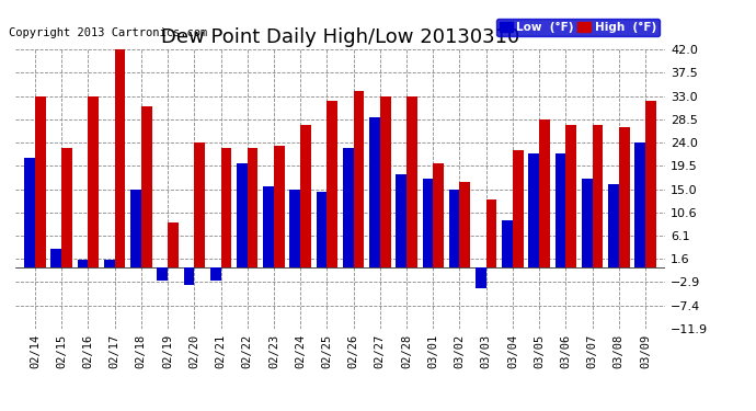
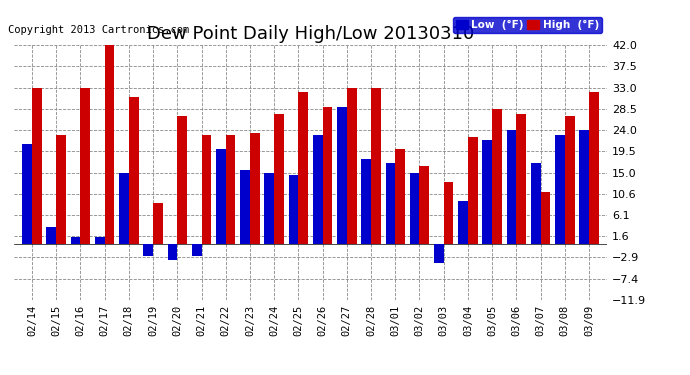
High (°F)/02/20: 24.0 -> 27.0
High (°F)/02/26: 34.0 -> 29.0
Low (°F)/03/06: 22.0 -> 24.0
High (°F)/03/07: 27.5 -> 11.0
Low (°F)/03/08: 16.0 -> 23.0
